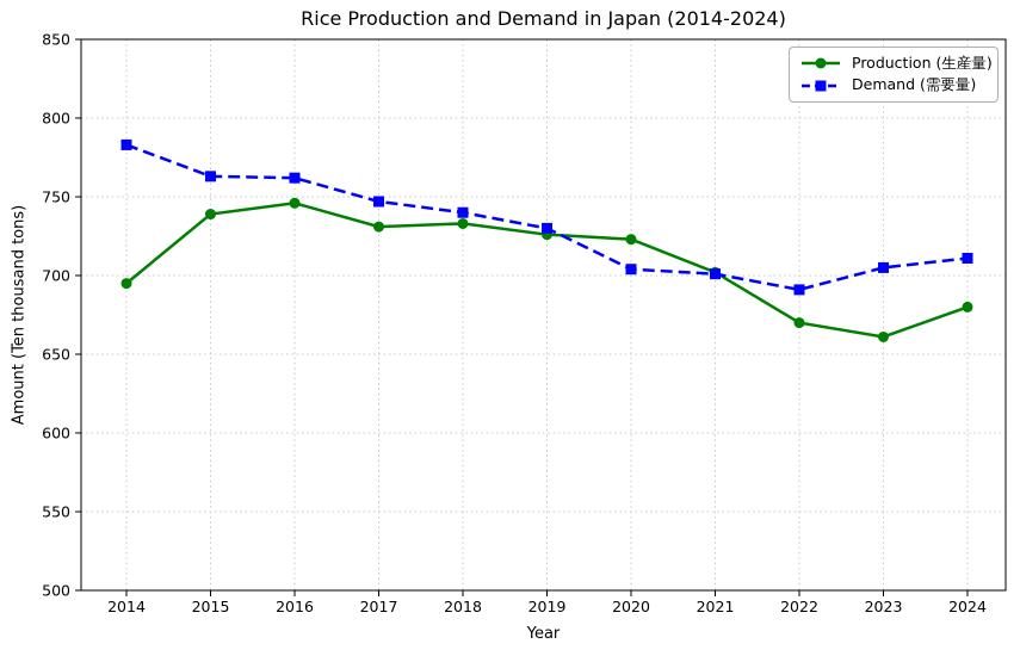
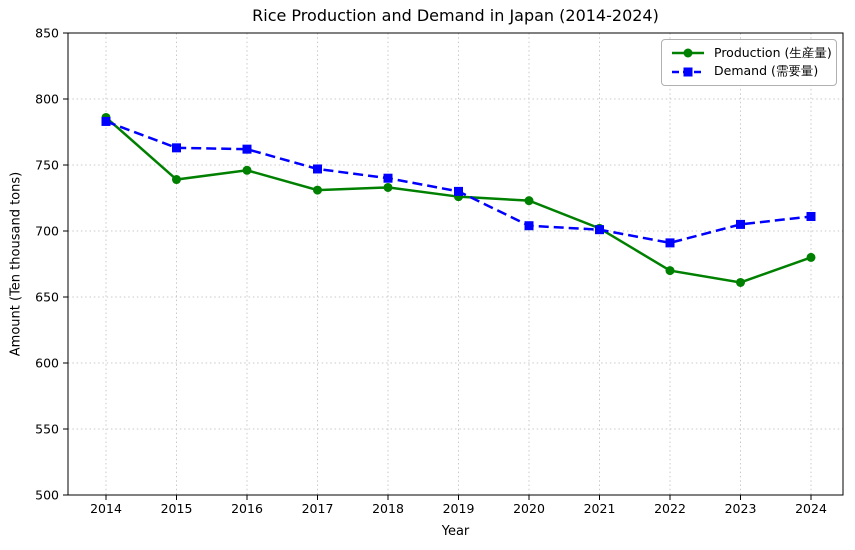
Production (生産量)/2014: 695 -> 786
